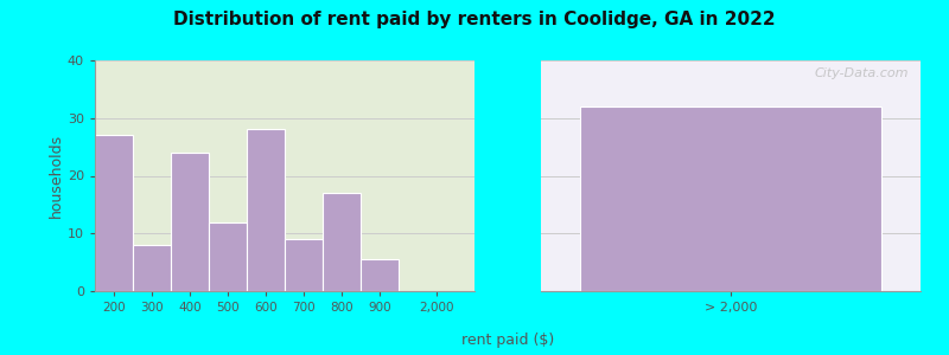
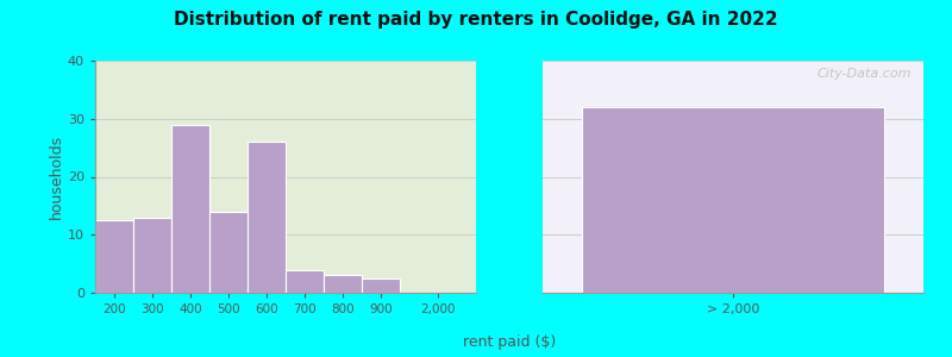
200: 27.0 -> 12.5
300: 8.0 -> 13.0
400: 24.0 -> 29.0
500: 12.0 -> 14.0
600: 28.0 -> 26.0
700: 9.0 -> 4.0
800: 17.0 -> 3.0
900: 5.5 -> 2.5
